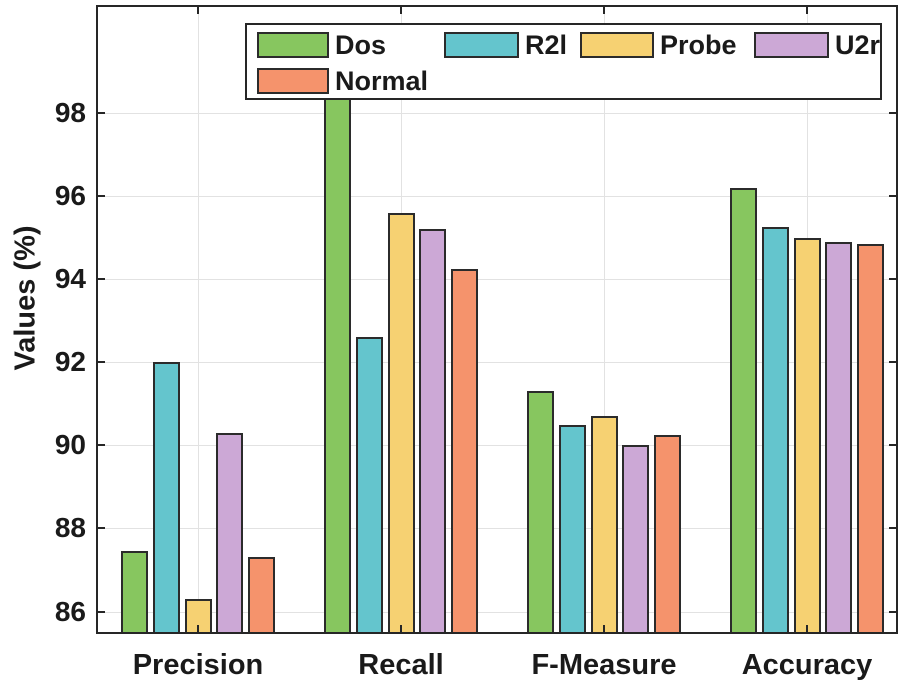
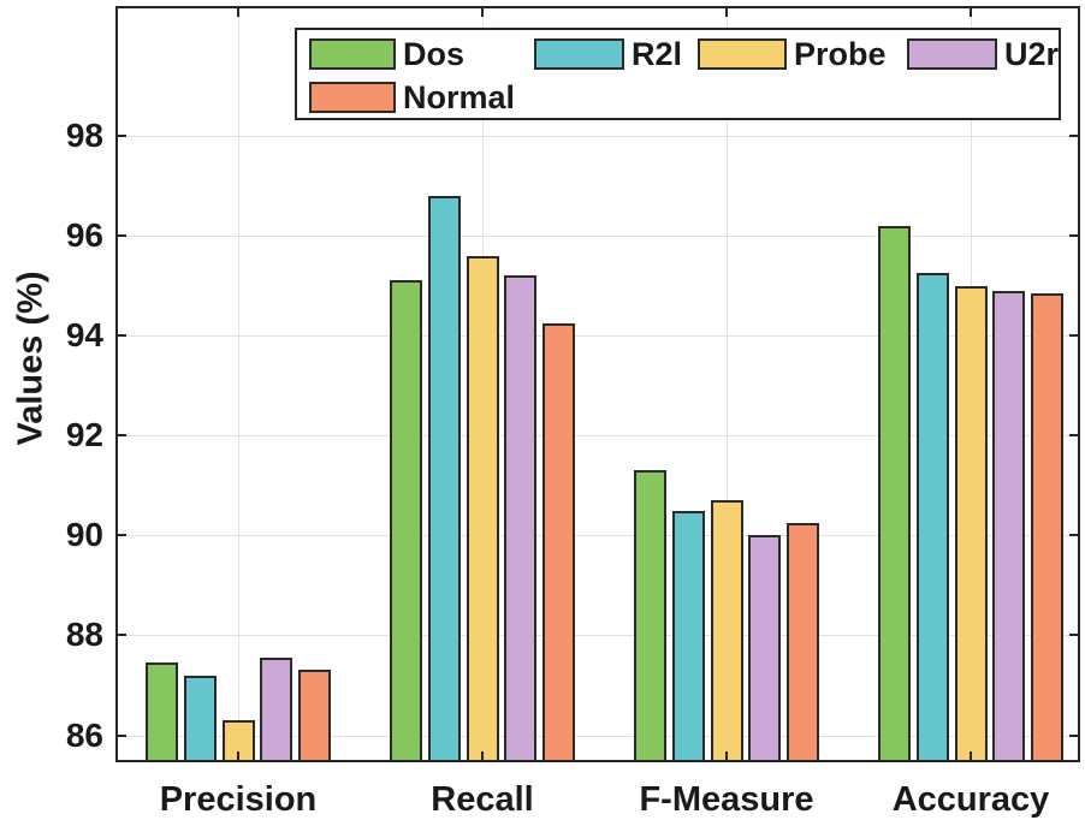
R2l/Precision: 92.0 -> 87.2
U2r/Precision: 90.3 -> 87.5
Dos/Recall: 98.6 -> 95.1
R2l/Recall: 92.6 -> 96.8
